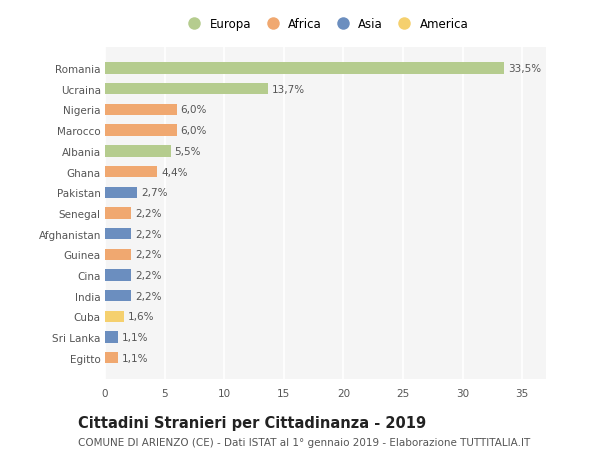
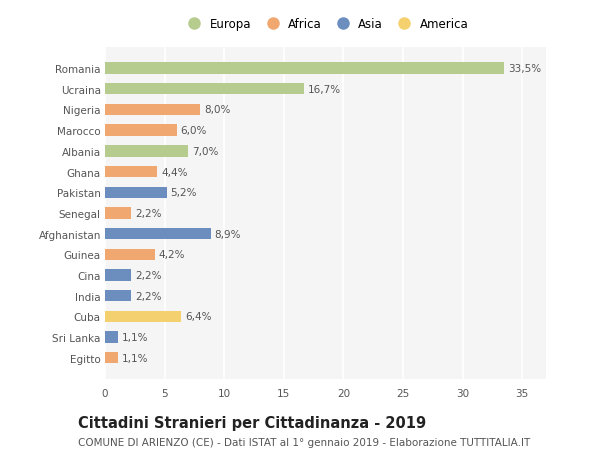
Ucraina: 13,7% -> 16,7%
Nigeria: 6,0% -> 8,0%
Albania: 5,5% -> 7,0%
Pakistan: 2,7% -> 5,2%
Afghanistan: 2,2% -> 8,9%
Guinea: 2,2% -> 4,2%
Cuba: 1,6% -> 6,4%
